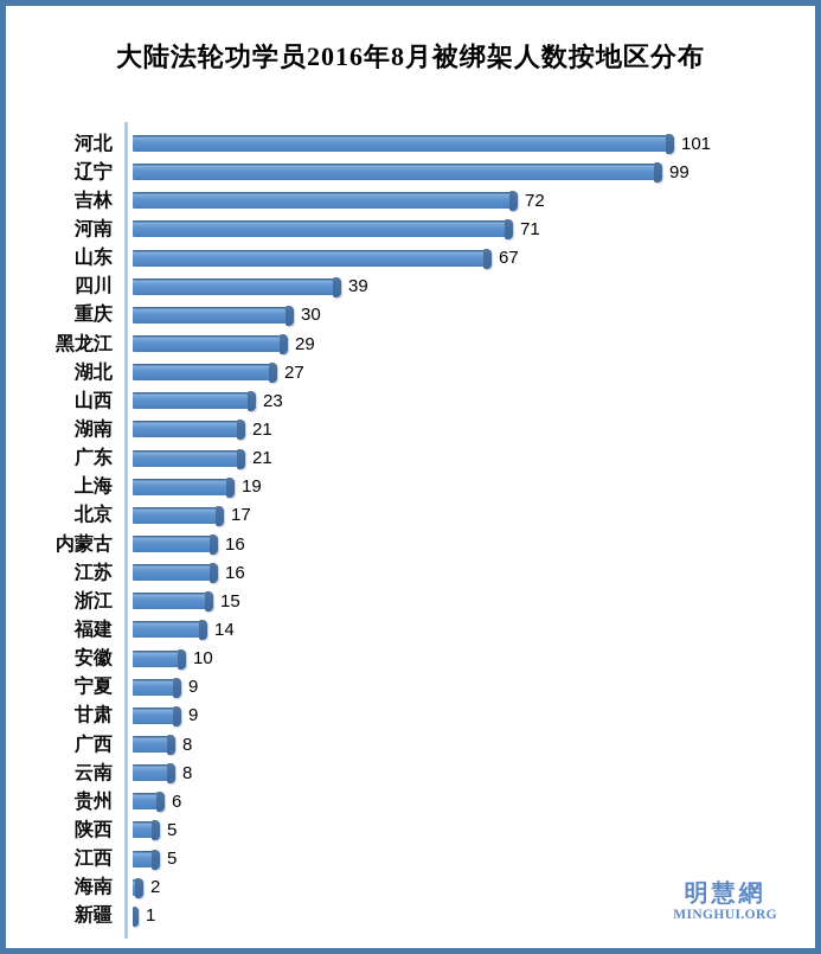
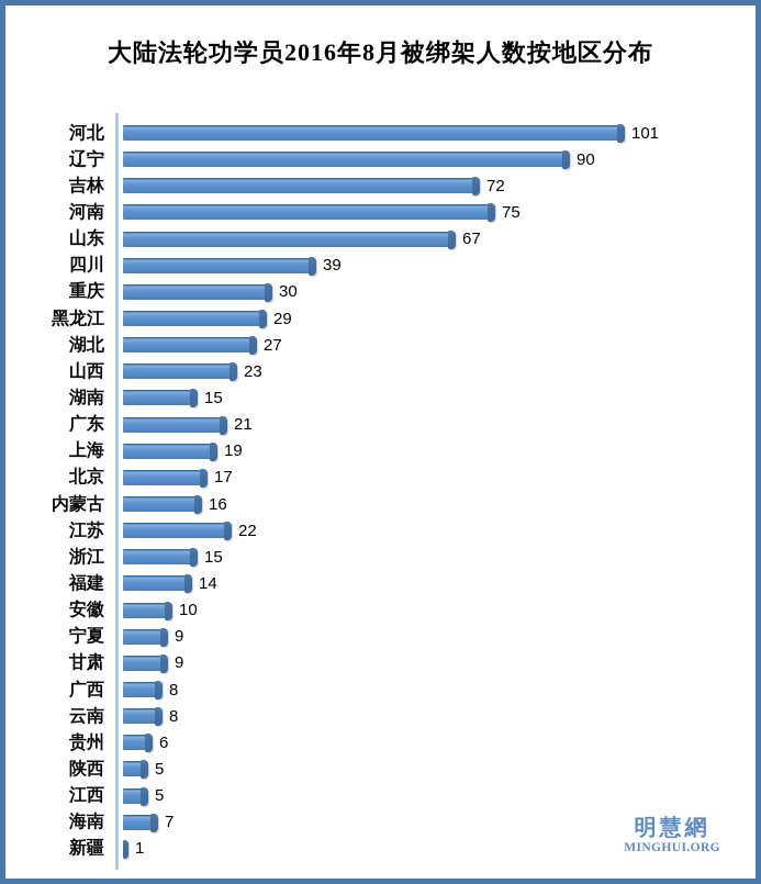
辽宁: 99 -> 90
河南: 71 -> 75
湖南: 21 -> 15
江苏: 16 -> 22
海南: 2 -> 7
